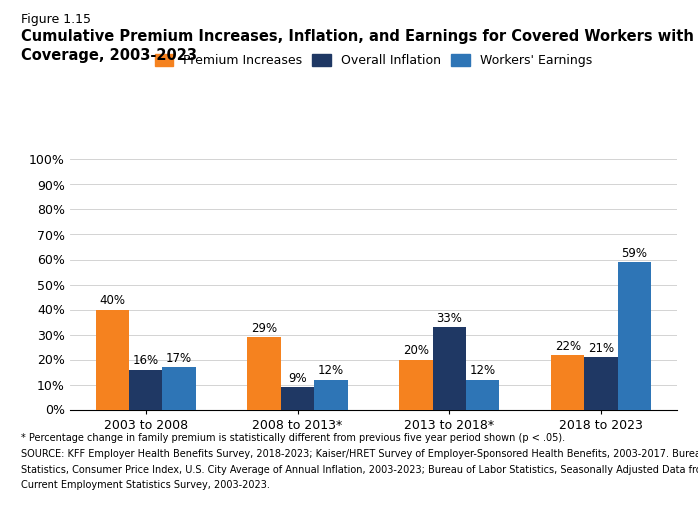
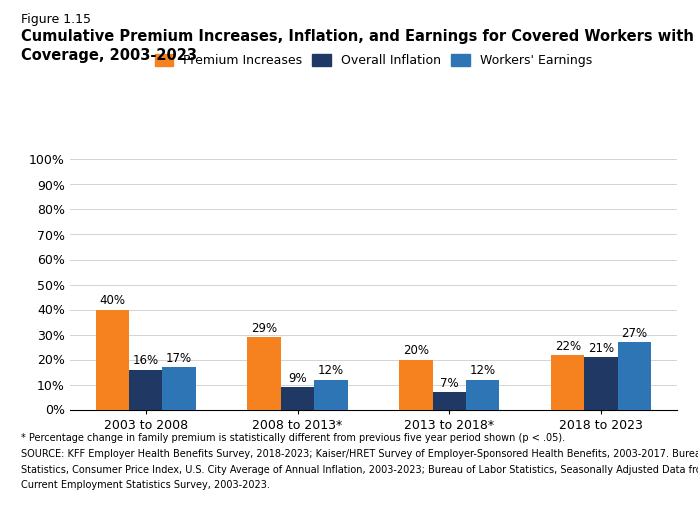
Overall Inflation/2013 to 2018*: 33% -> 7%
Workers' Earnings/2018 to 2023: 59% -> 27%
